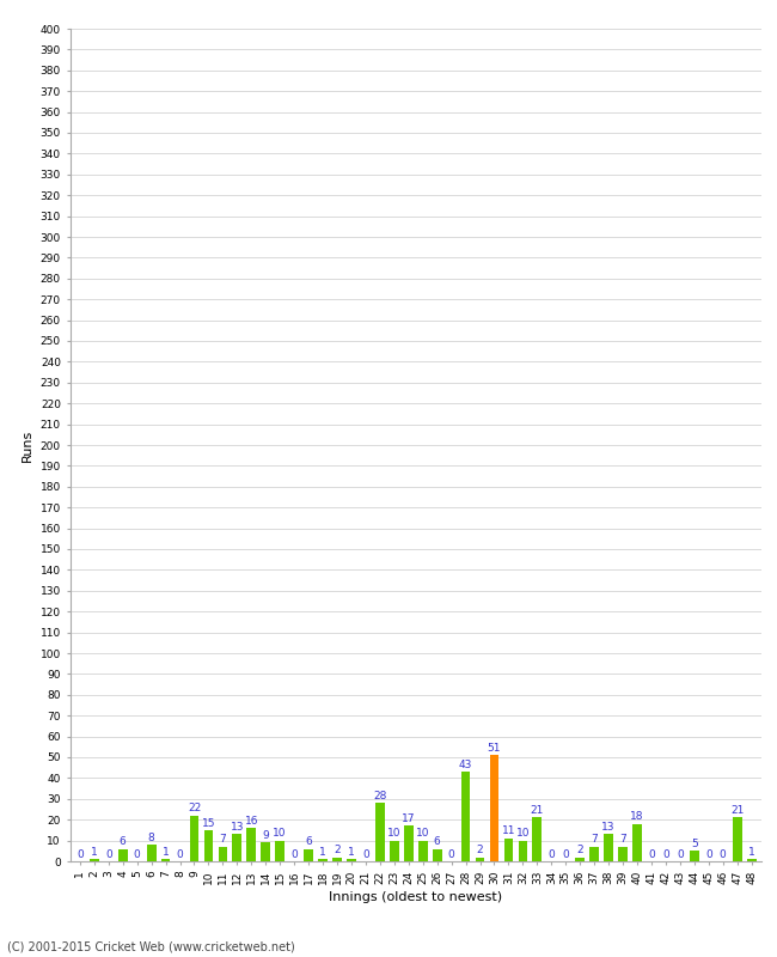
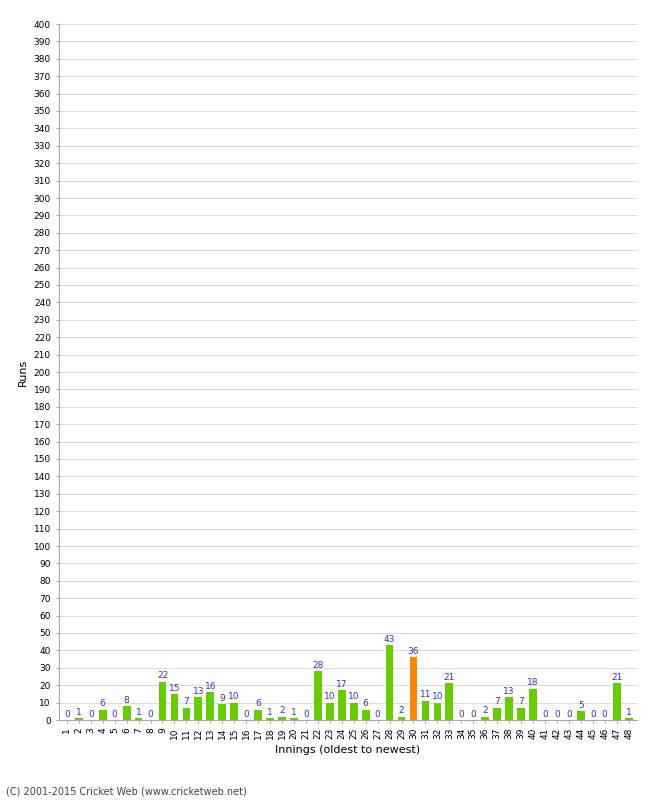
30: 51 -> 36
